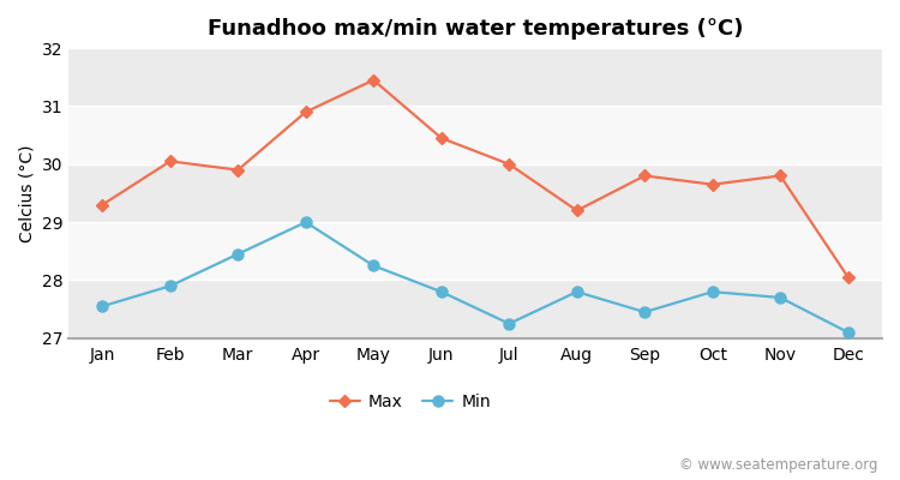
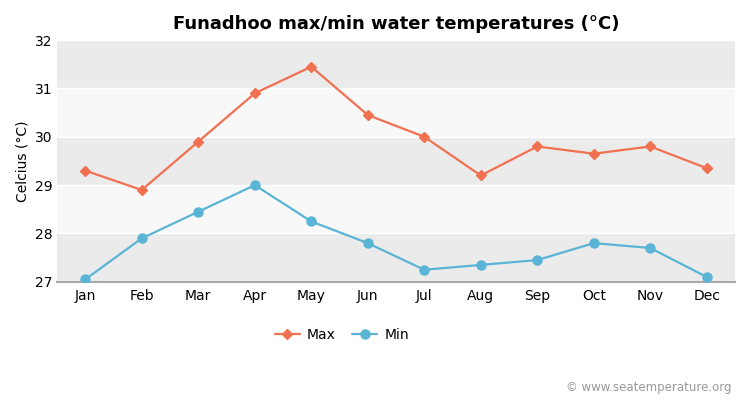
Min/Jan: 27.55 -> 27.05
Max/Feb: 30.05 -> 28.90
Min/Aug: 27.80 -> 27.35
Max/Dec: 28.05 -> 29.35
